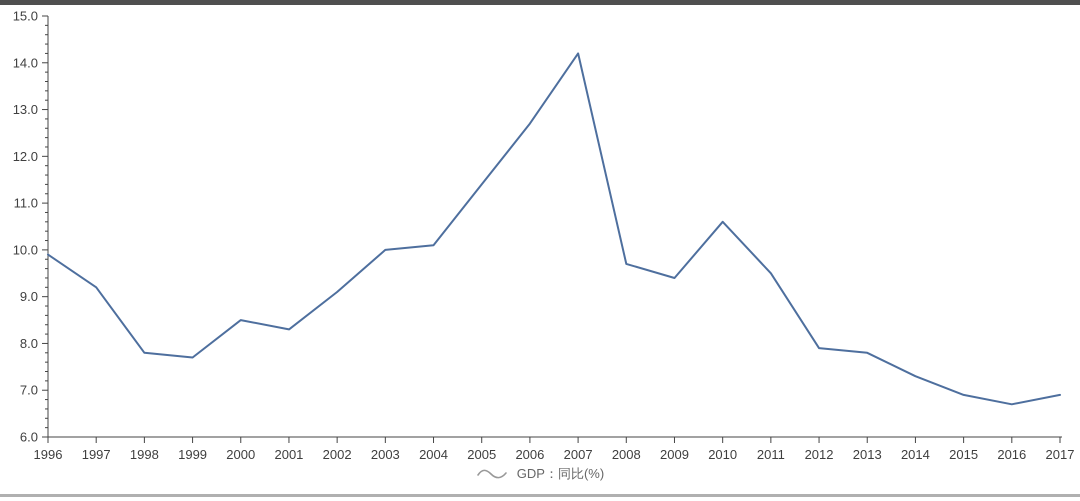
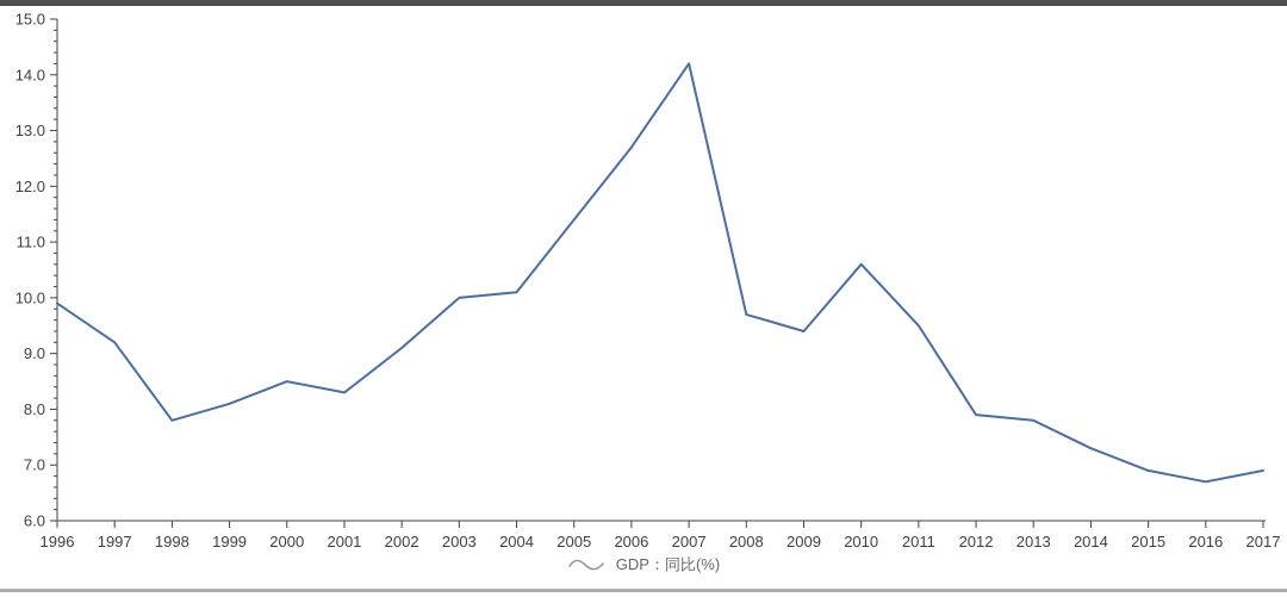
1999: 7.7 -> 8.1
